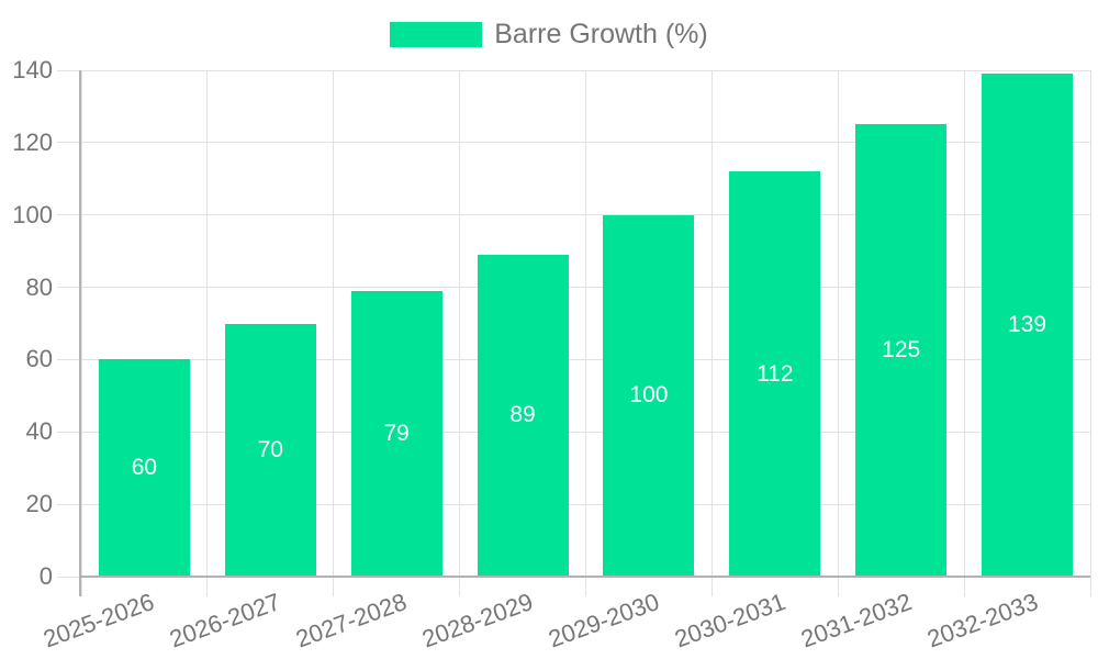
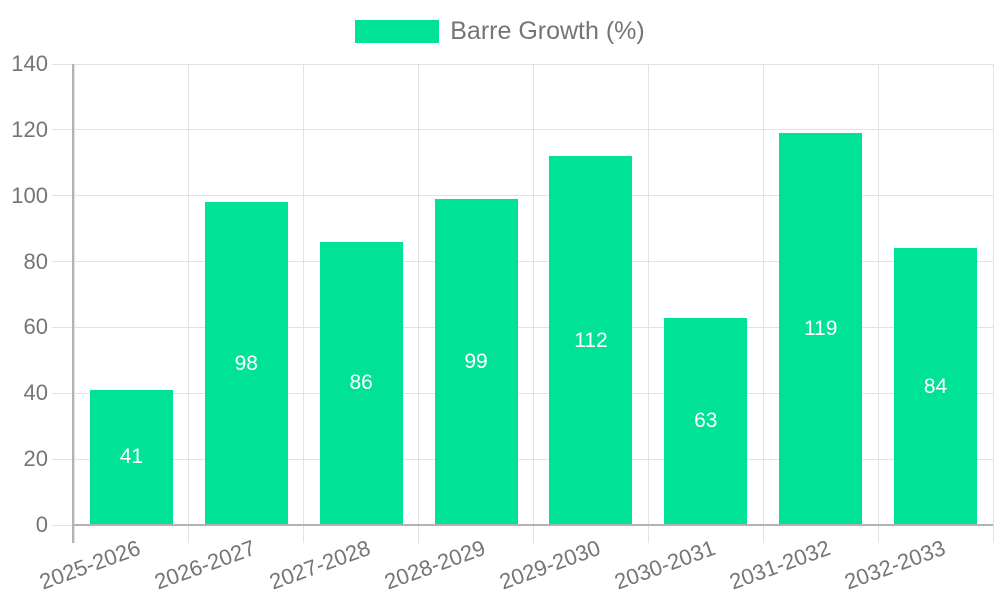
2025-2026: 60 -> 41
2026-2027: 70 -> 98
2027-2028: 79 -> 86
2028-2029: 89 -> 99
2029-2030: 100 -> 112
2030-2031: 112 -> 63
2031-2032: 125 -> 119
2032-2033: 139 -> 84
